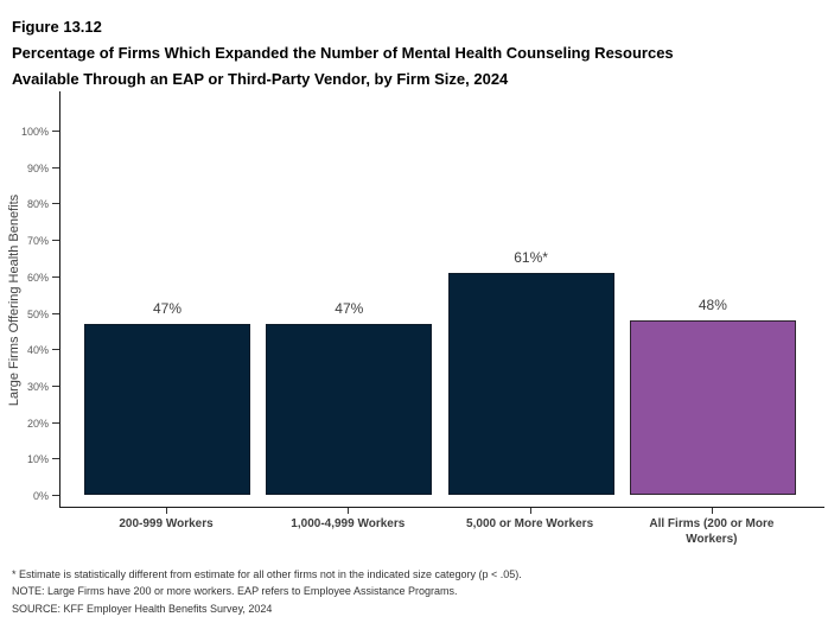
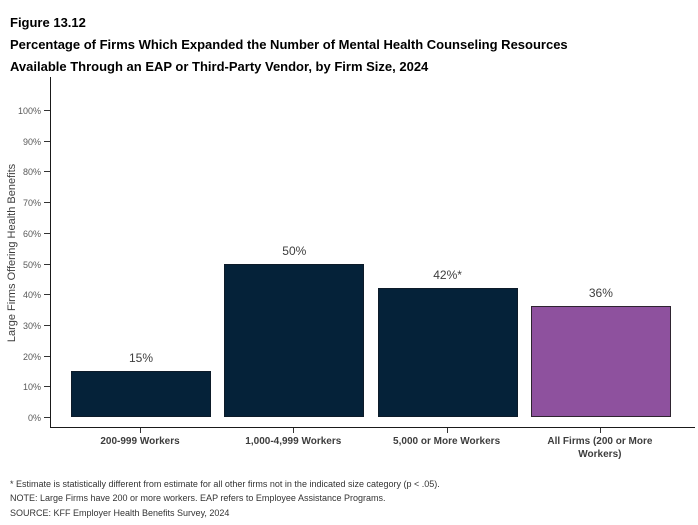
200-999 Workers: 47% -> 15%
1,000-4,999 Workers: 47% -> 50%
5,000 or More Workers: 61 -> 42
All Firms (200 or More Workers): 48% -> 36%
